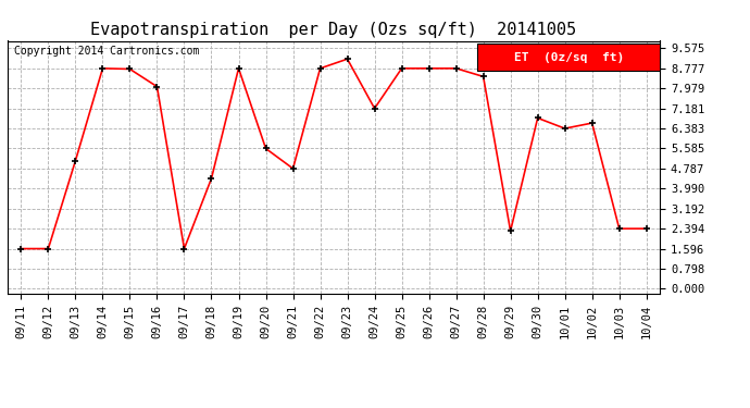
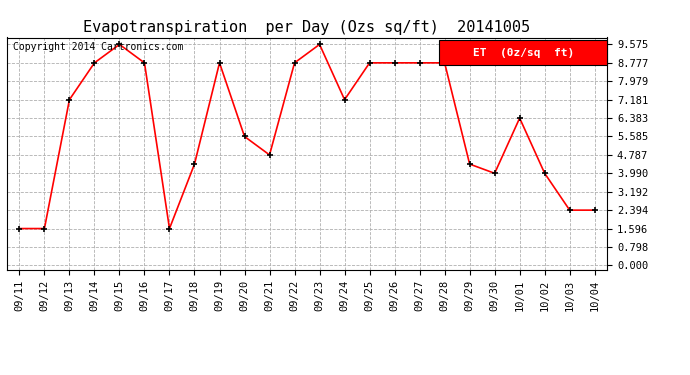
09/13: 5.10 -> 7.18
09/15: 8.75 -> 9.57
09/16: 8.05 -> 8.78
09/23: 9.15 -> 9.57
09/28: 8.45 -> 8.78
09/29: 2.30 -> 4.39
09/30: 6.80 -> 3.99
10/02: 6.60 -> 3.99
